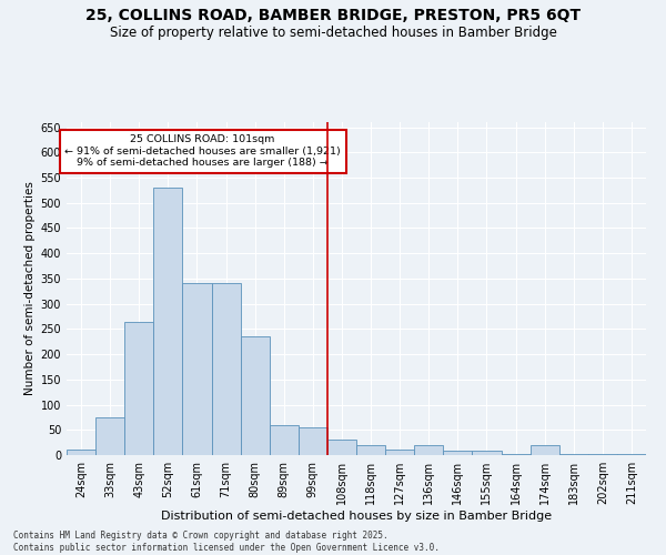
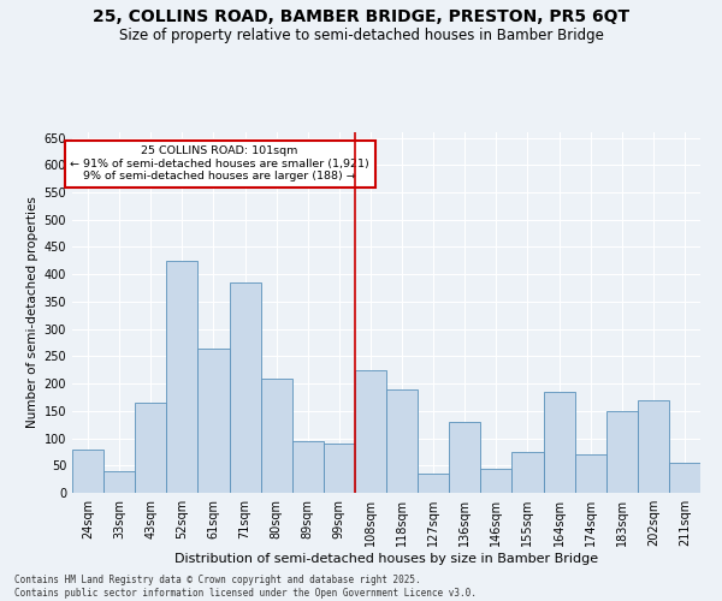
24sqm: 10 -> 80
33sqm: 75 -> 40
43sqm: 265 -> 165
52sqm: 530 -> 425
61sqm: 340 -> 265
71sqm: 340 -> 385
80sqm: 235 -> 210
89sqm: 60 -> 95
99sqm: 55 -> 90
108sqm: 30 -> 225
118sqm: 20 -> 190
127sqm: 10 -> 35
136sqm: 20 -> 130
146sqm: 8 -> 45
155sqm: 8 -> 75
164sqm: 3 -> 185
174sqm: 20 -> 70
183sqm: 3 -> 150
202sqm: 3 -> 170
211sqm: 3 -> 55
